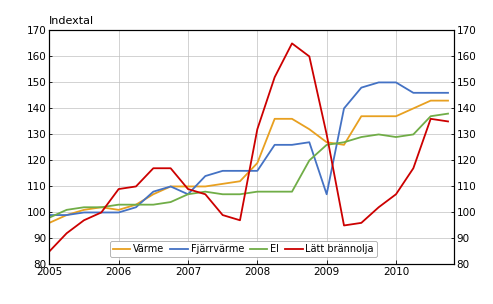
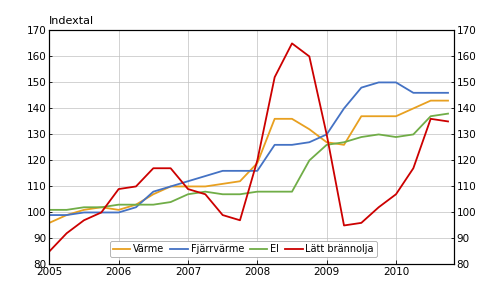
El/2005: 98 -> 101
Fjärrvärme/2007: 107 -> 112
Lätt brännolja/2008: 132 -> 120
Fjärrvärme/2009: 107 -> 130
